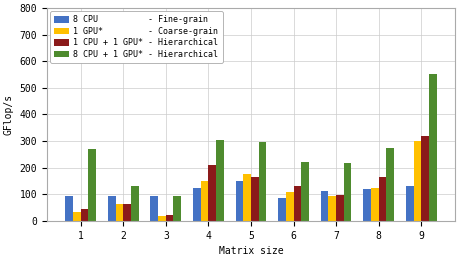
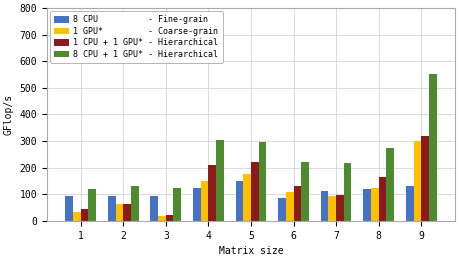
8 CPU + 1 GPU* - Hierarchical/1: 270 -> 118
8 CPU + 1 GPU* - Hierarchical/3: 95 -> 122
1 CPU + 1 GPU* - Hierarchical/5: 165 -> 220
